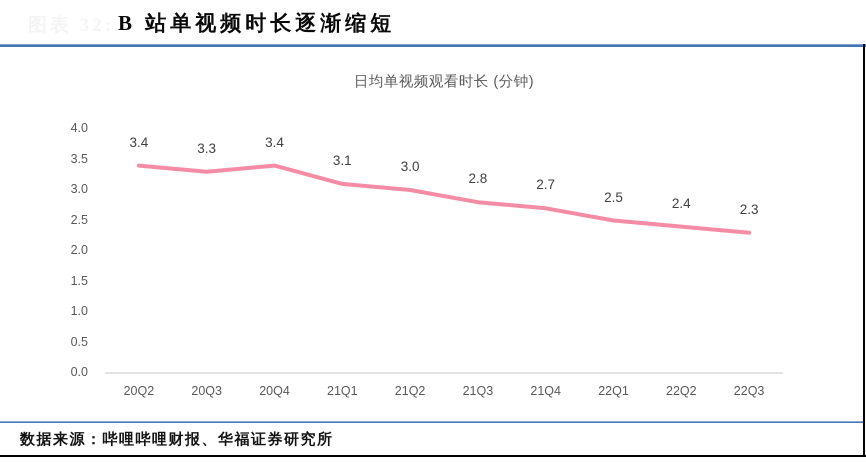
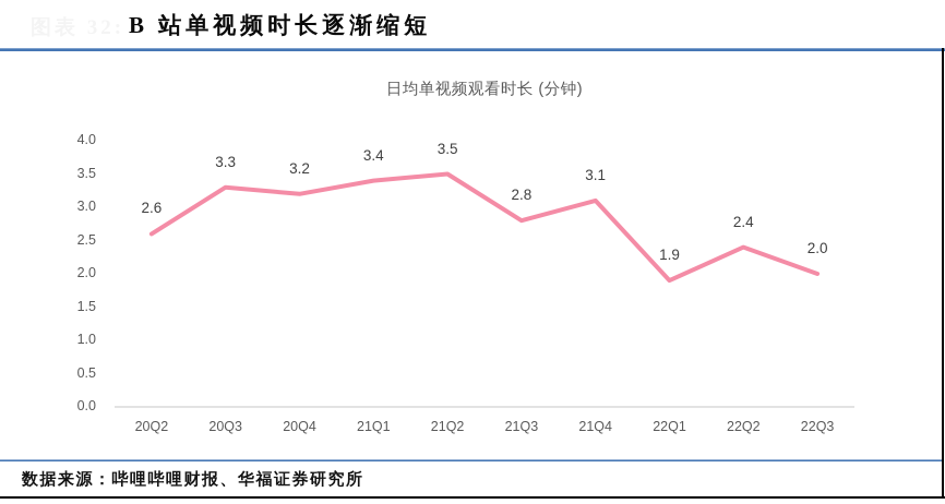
20Q2: 3.4 -> 2.6
20Q4: 3.4 -> 3.2
21Q1: 3.1 -> 3.4
21Q2: 3.0 -> 3.5
21Q4: 2.7 -> 3.1
22Q1: 2.5 -> 1.9
22Q3: 2.3 -> 2.0
